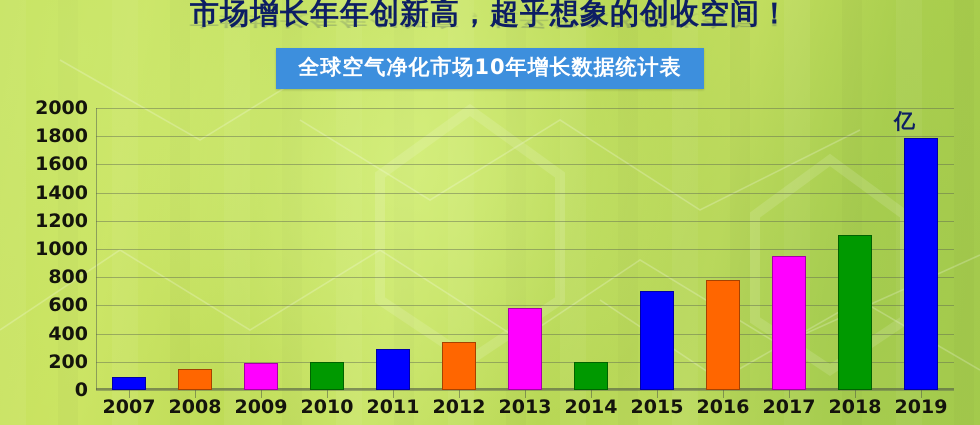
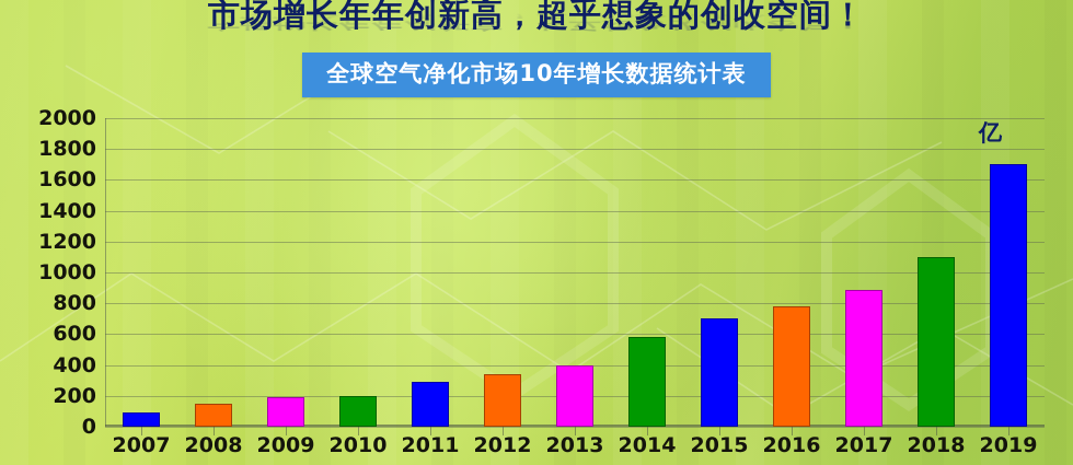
2013: 580 -> 400
2014: 200 -> 580
2017: 950 -> 890
2019: 1790 -> 1700
